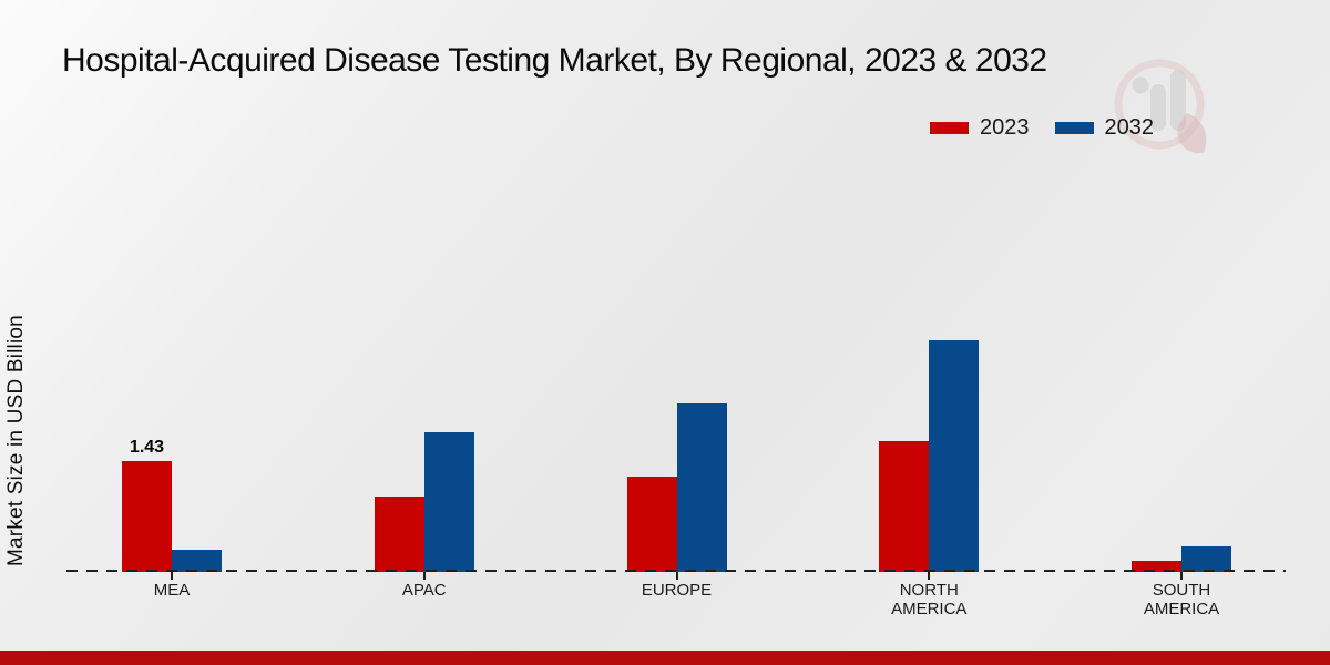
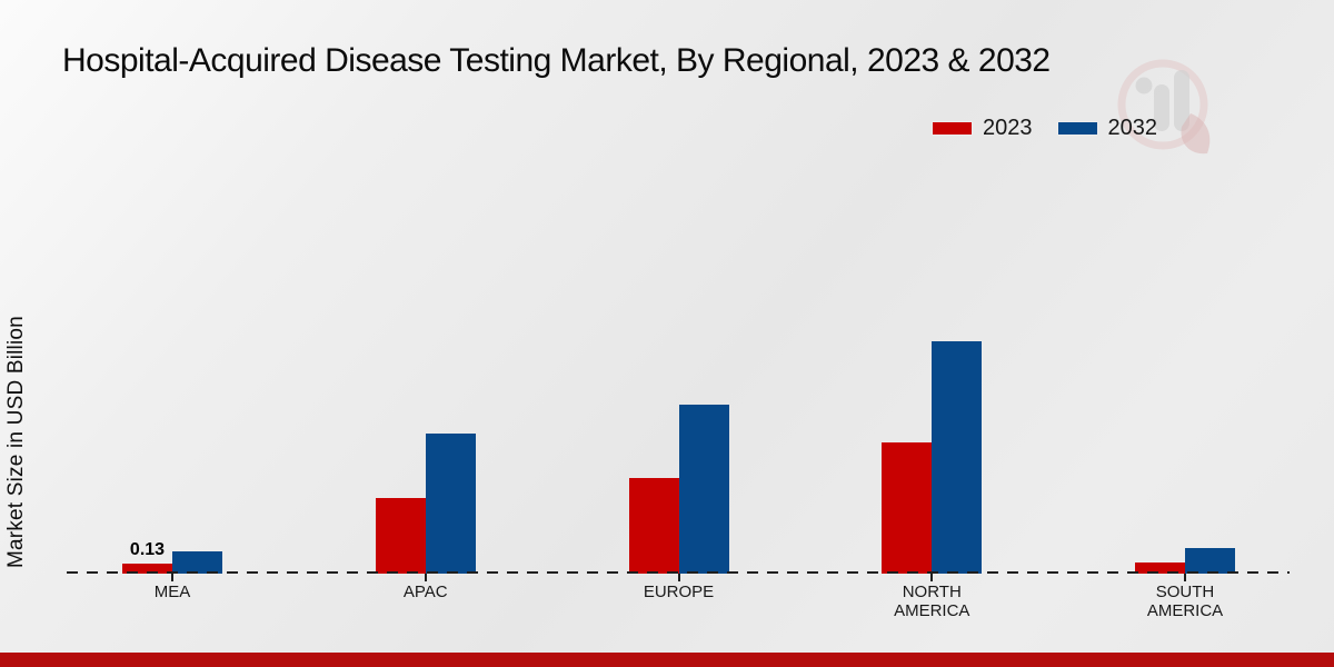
2023/MEA: 1.43 -> 0.13
